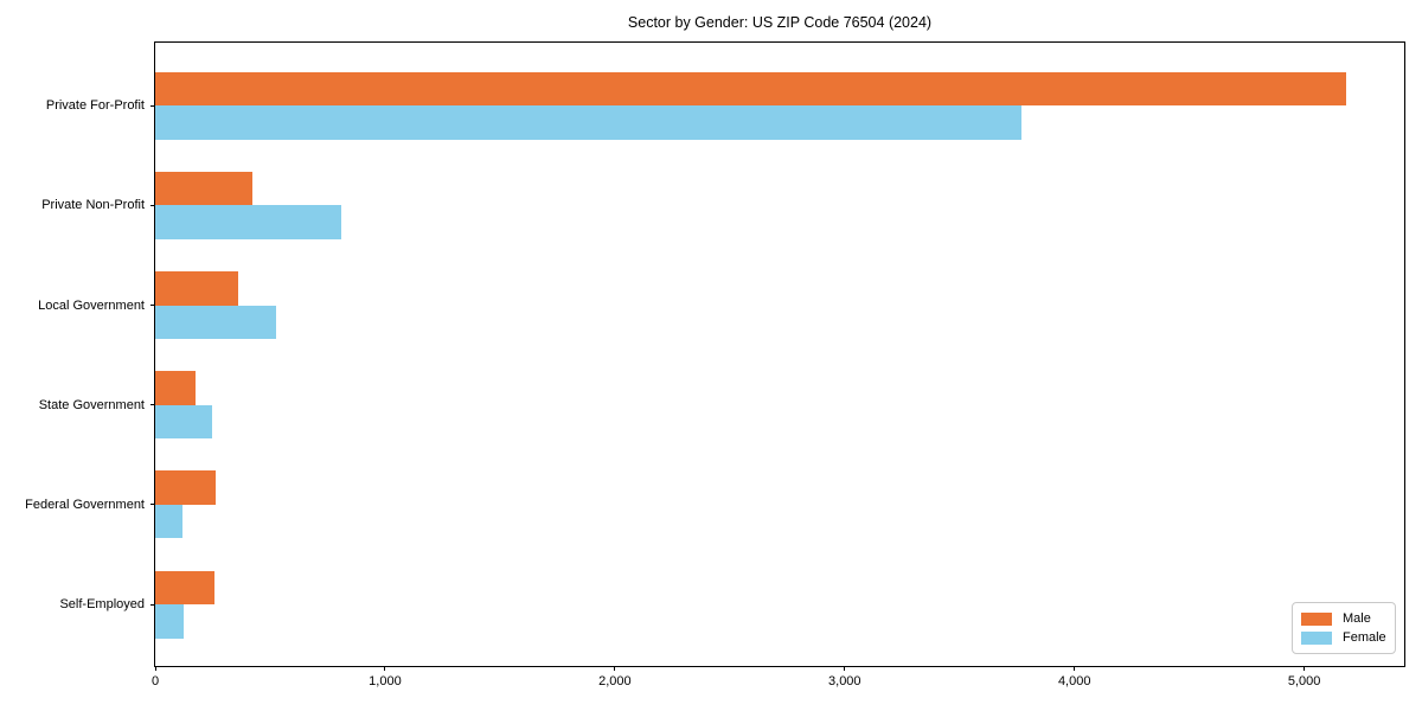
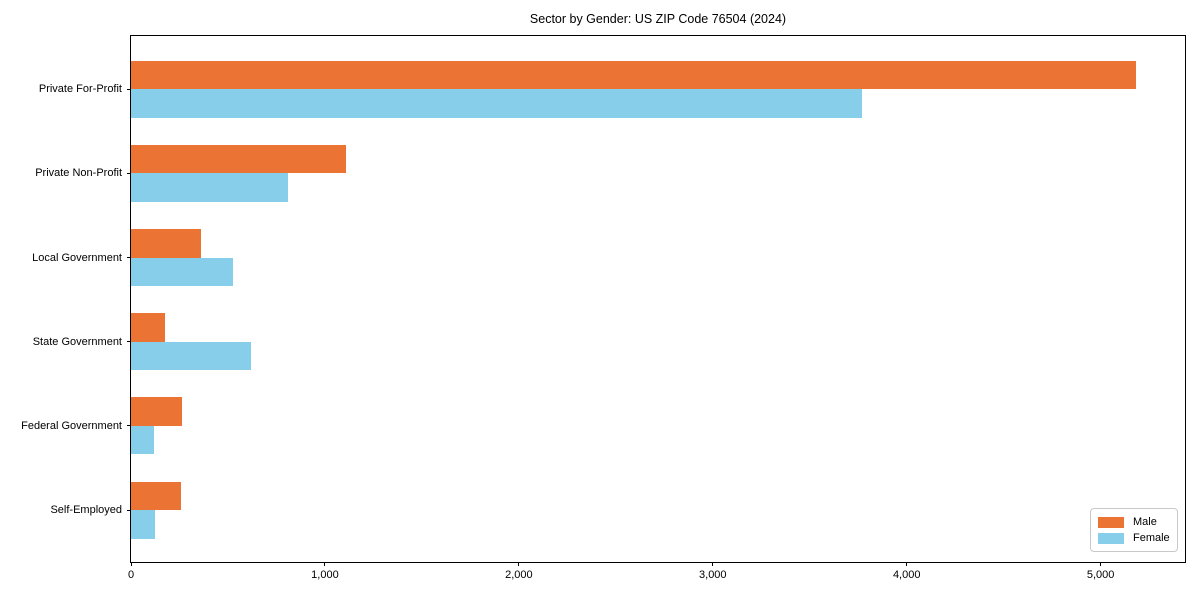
Male/Private Non-Profit: 420 -> 1110
Female/State Government: 240 -> 620
